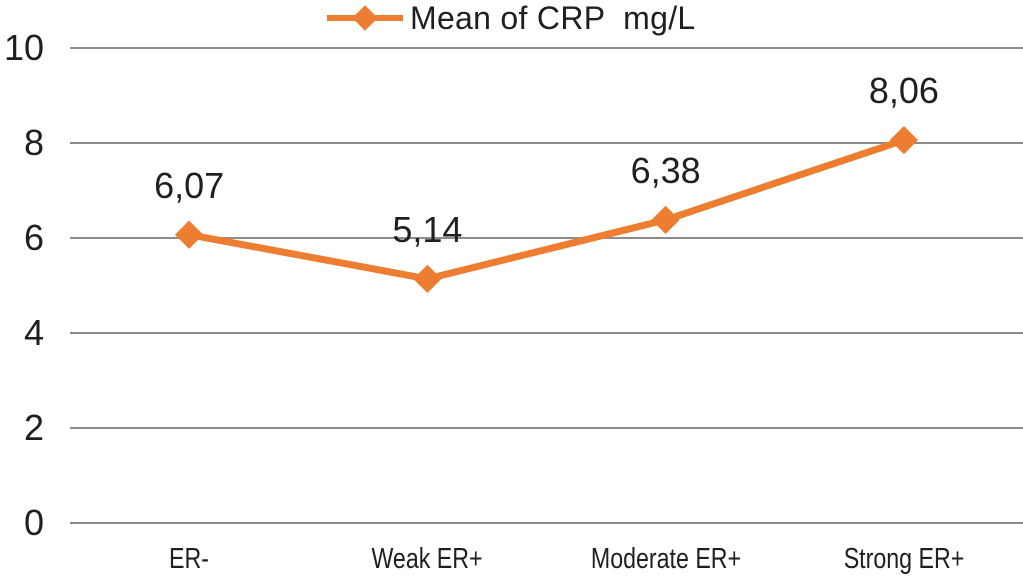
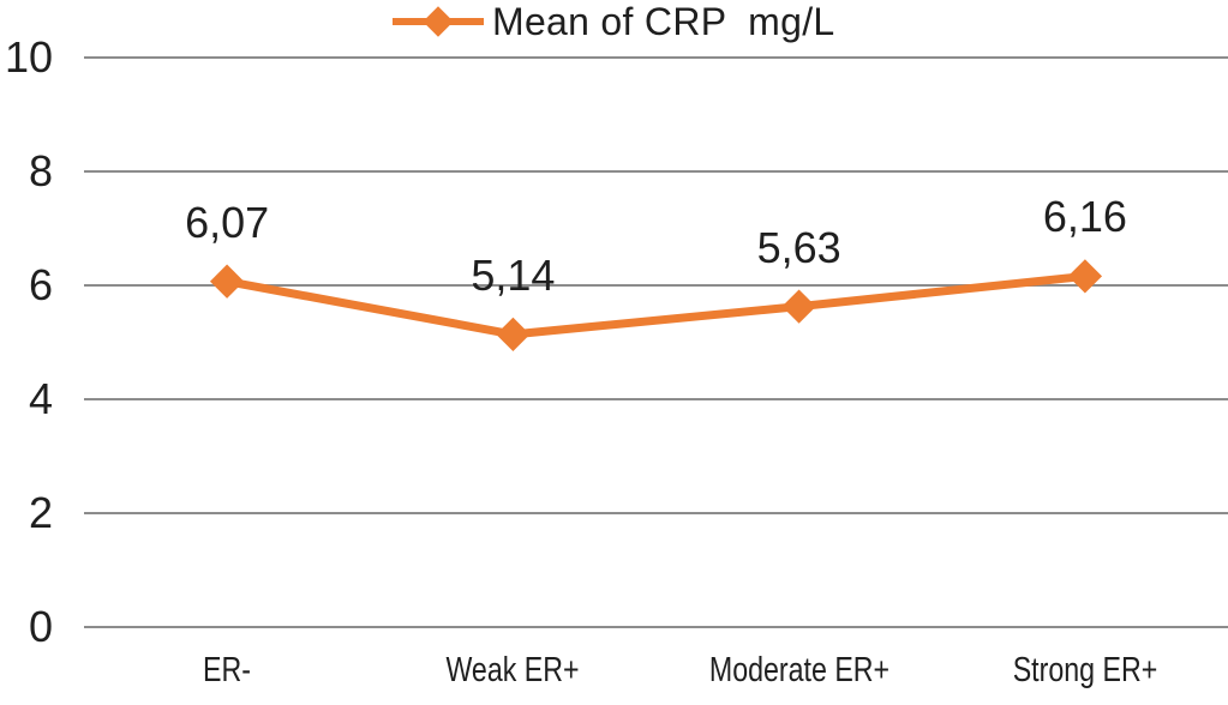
Moderate ER+: 6,38 -> 5,63
Strong ER+: 8,06 -> 6,16
